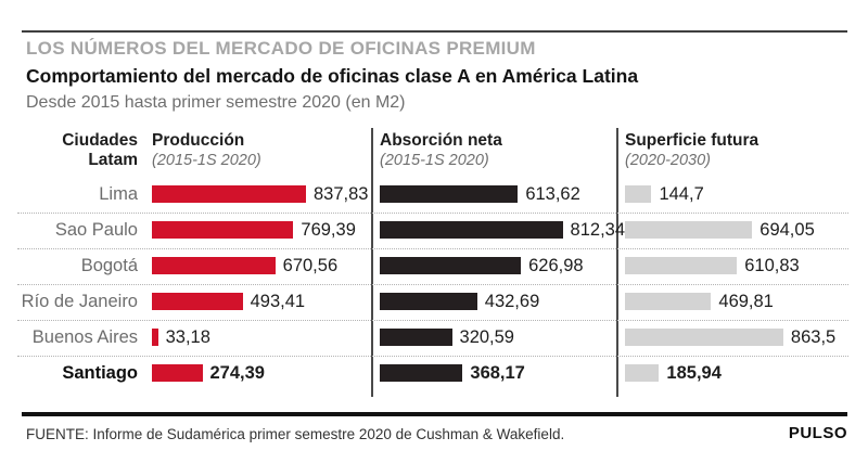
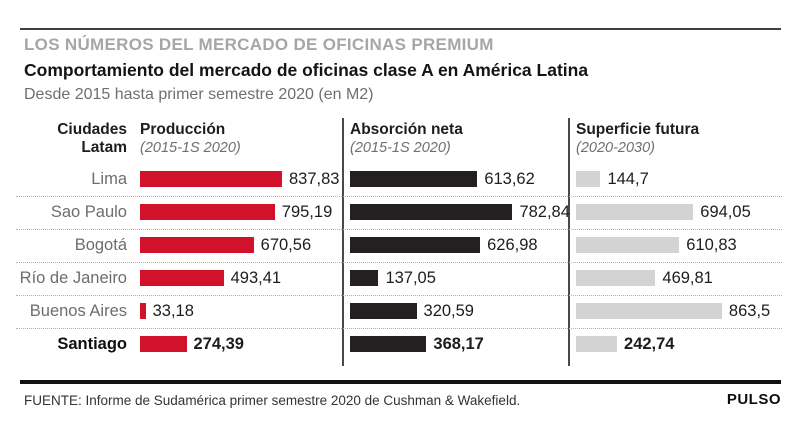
Producción (2015-1S 2020)/Sao Paulo: 769,39 -> 795,19
Absorción neta (2015-1S 2020)/Sao Paulo: 812,34 -> 782,84
Absorción neta (2015-1S 2020)/Río de Janeiro: 432,69 -> 137,05
Superficie futura (2020-2030)/Santiago: 185,94 -> 242,74
